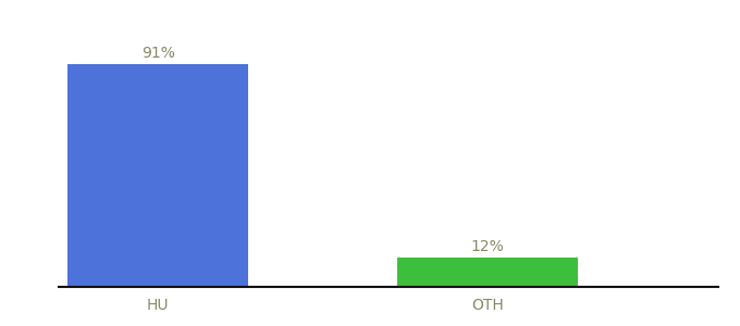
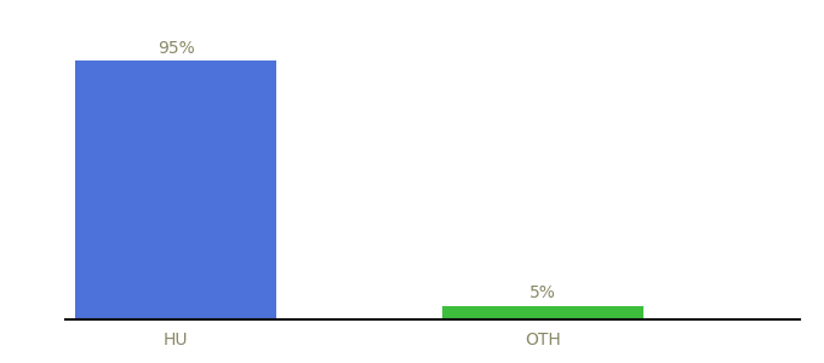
HU: 91% -> 95%
OTH: 12% -> 5%
